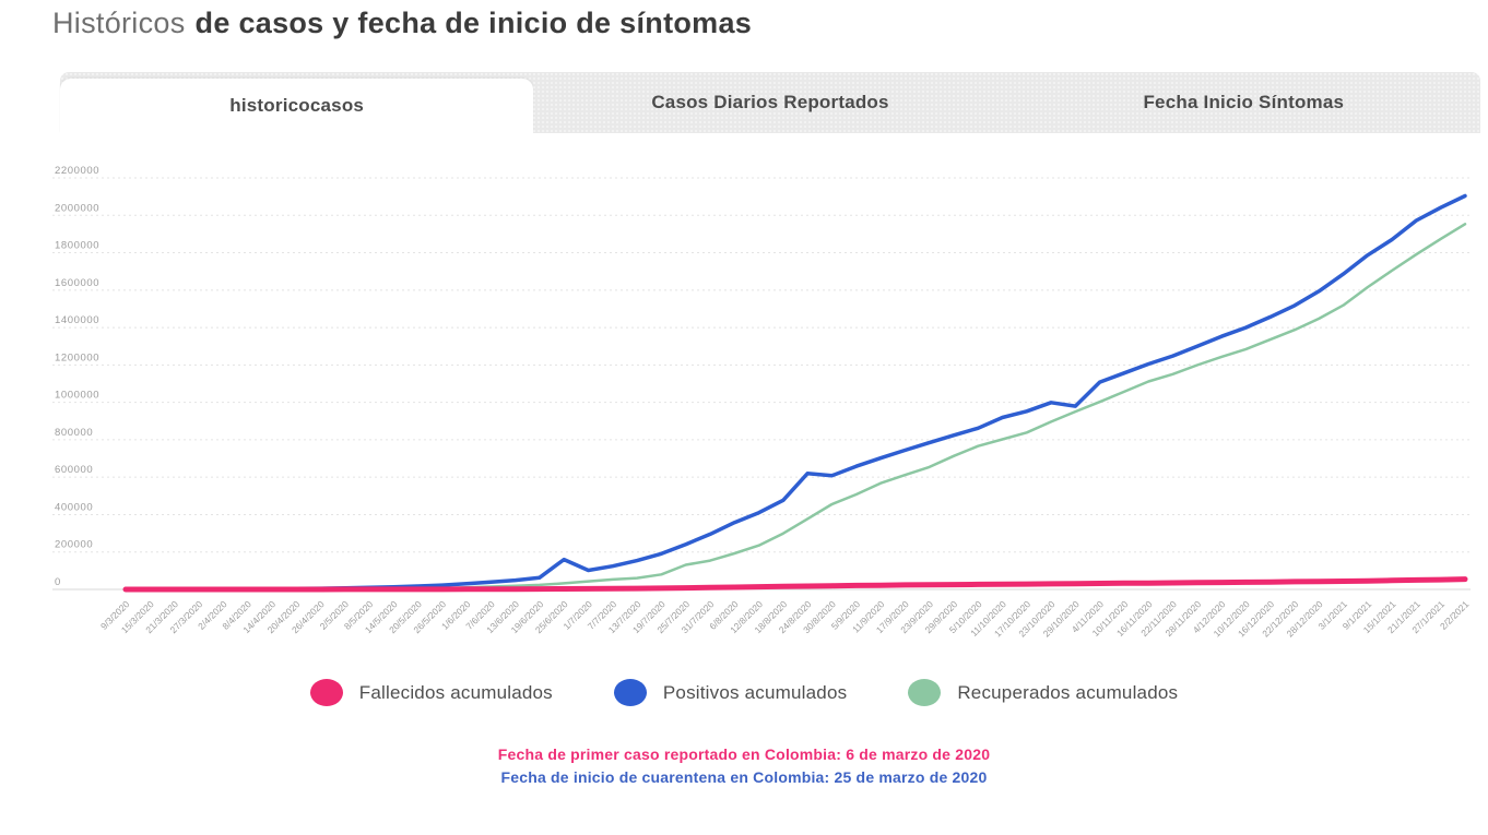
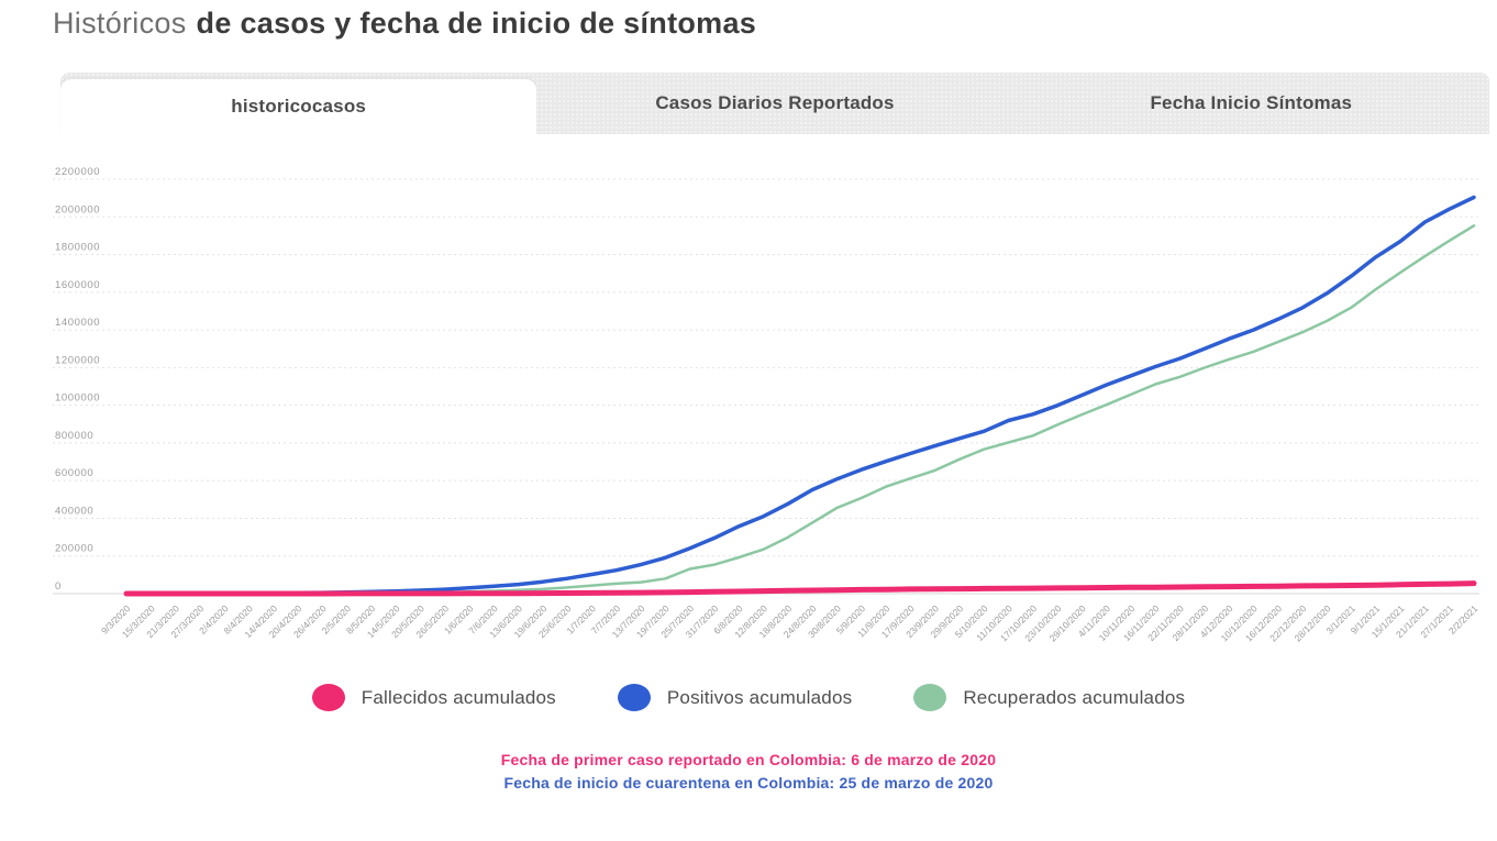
Positivos acumulados/25/6/2020: 160000 -> 80000
Positivos acumulados/24/8/2020: 620000 -> 550000
Positivos acumulados/29/10/2020: 980000 -> 1050000
